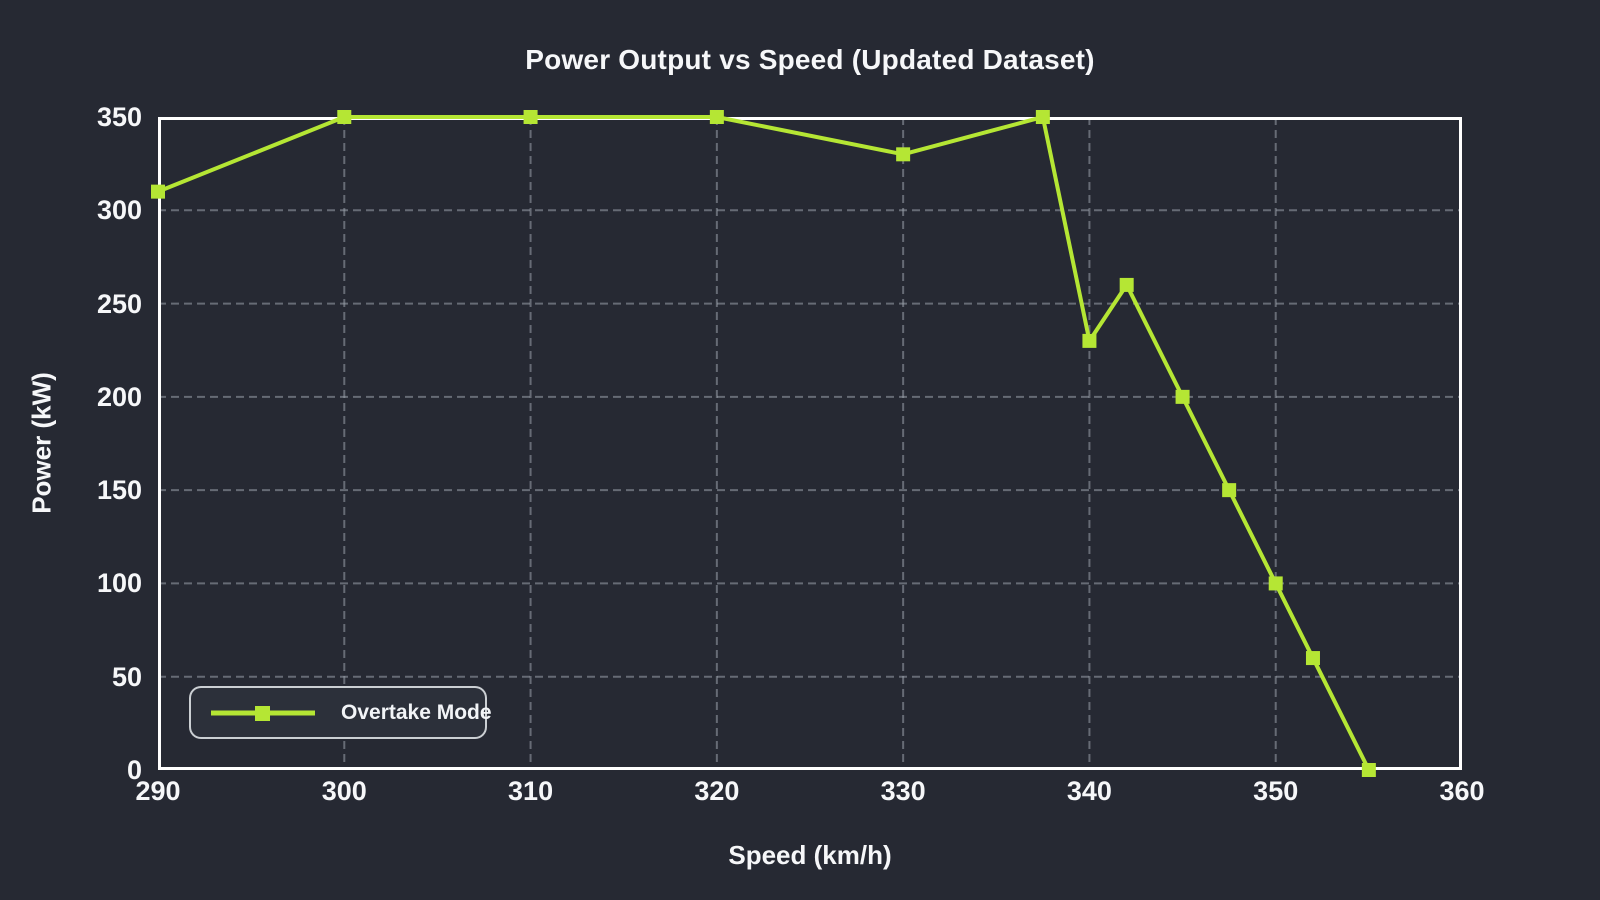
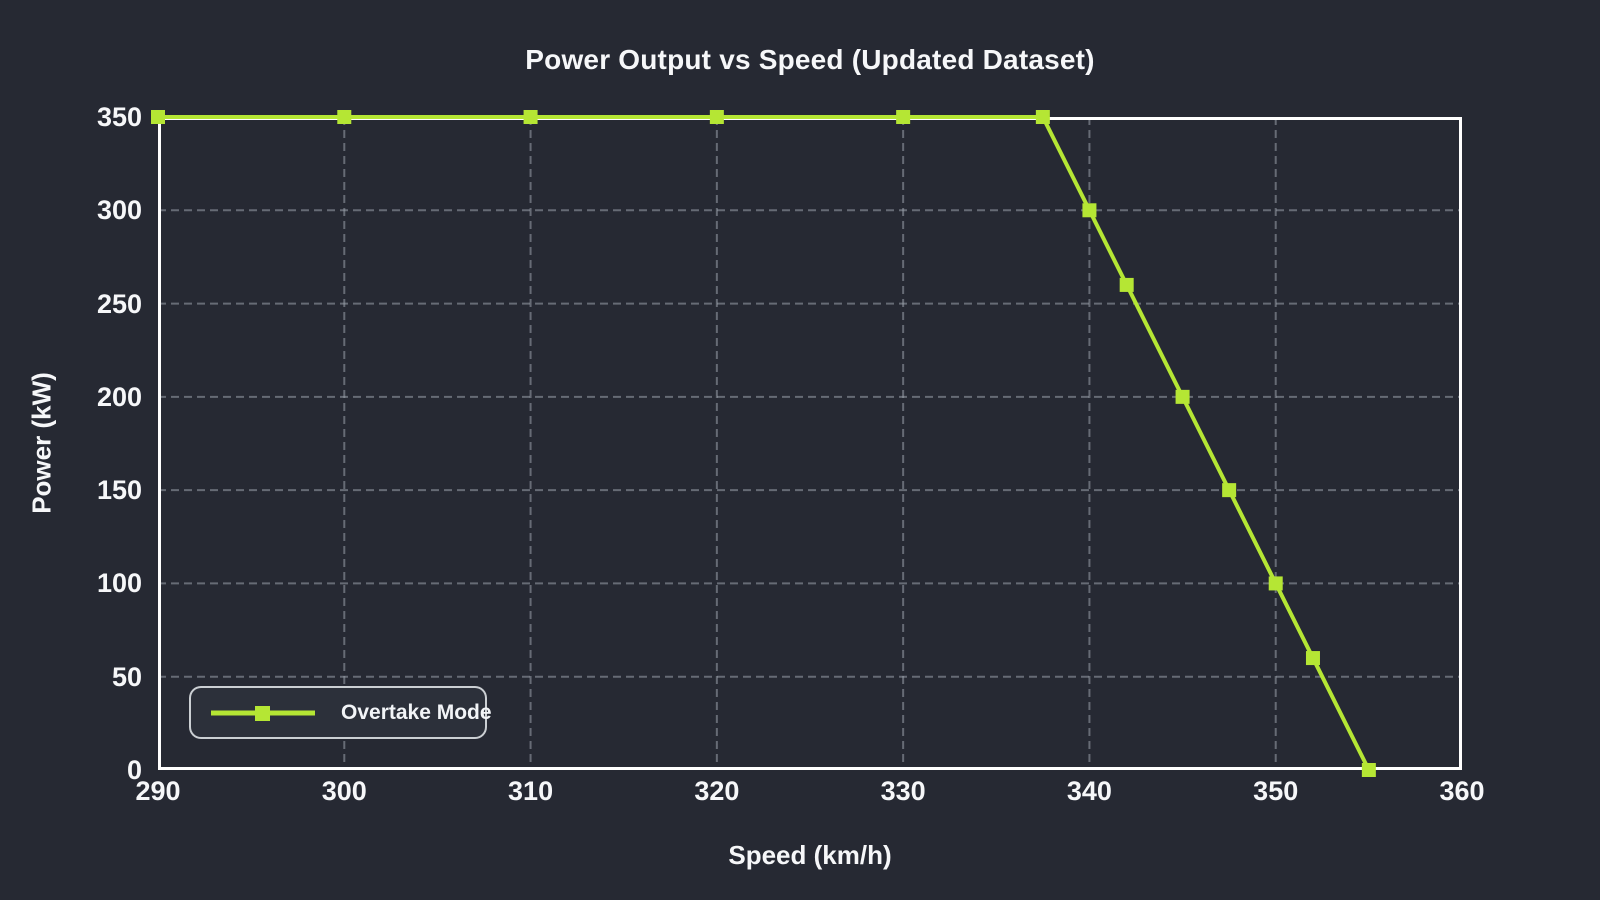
290: 310 -> 350
330: 330 -> 350
340: 230 -> 300
